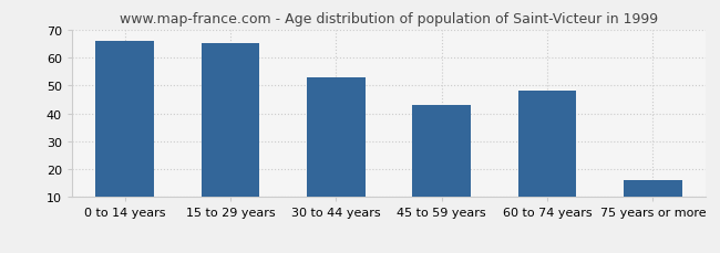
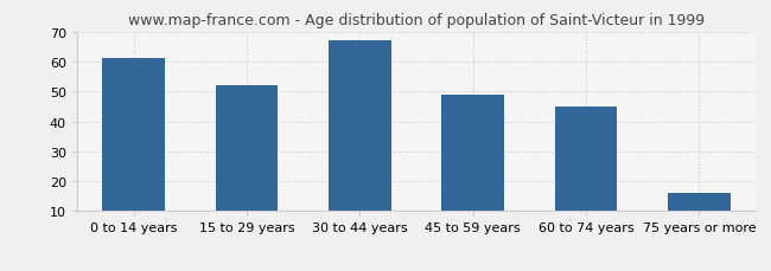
0 to 14 years: 66 -> 61
15 to 29 years: 65 -> 52
30 to 44 years: 53 -> 67
45 to 59 years: 43 -> 49
60 to 74 years: 48 -> 45
